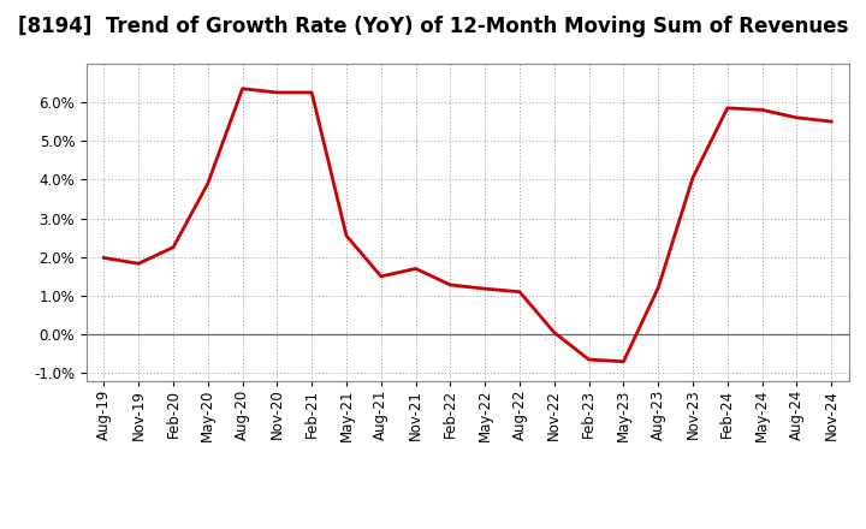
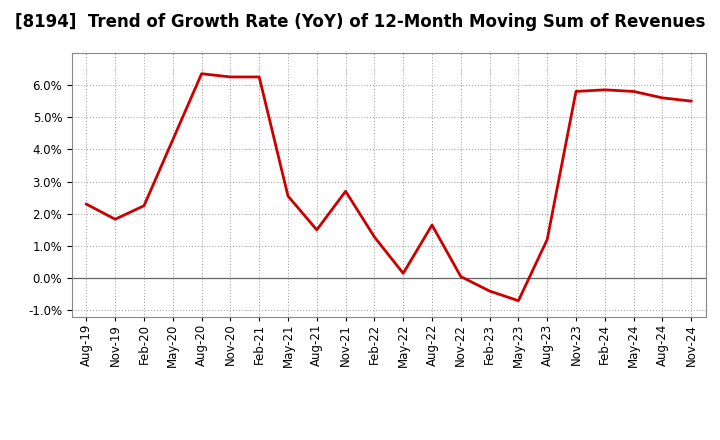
Aug-19: 1.98% -> 2.30%
May-20: 3.90% -> 4.30%
Nov-21: 1.70% -> 2.70%
May-22: 1.18% -> 0.15%
Aug-22: 1.10% -> 1.65%
Feb-23: -0.65% -> -0.40%
Nov-23: 4.05% -> 5.80%
